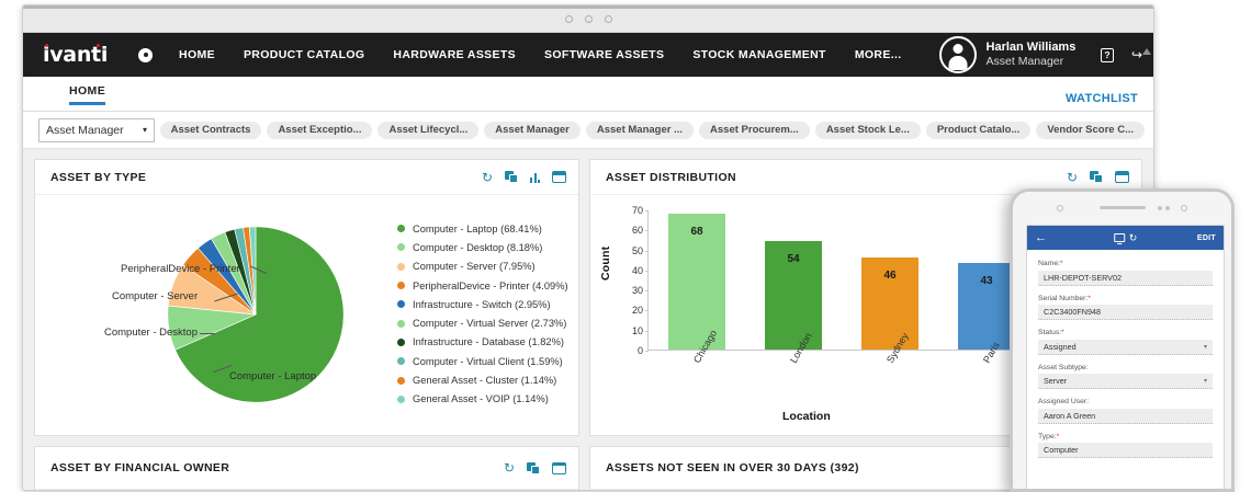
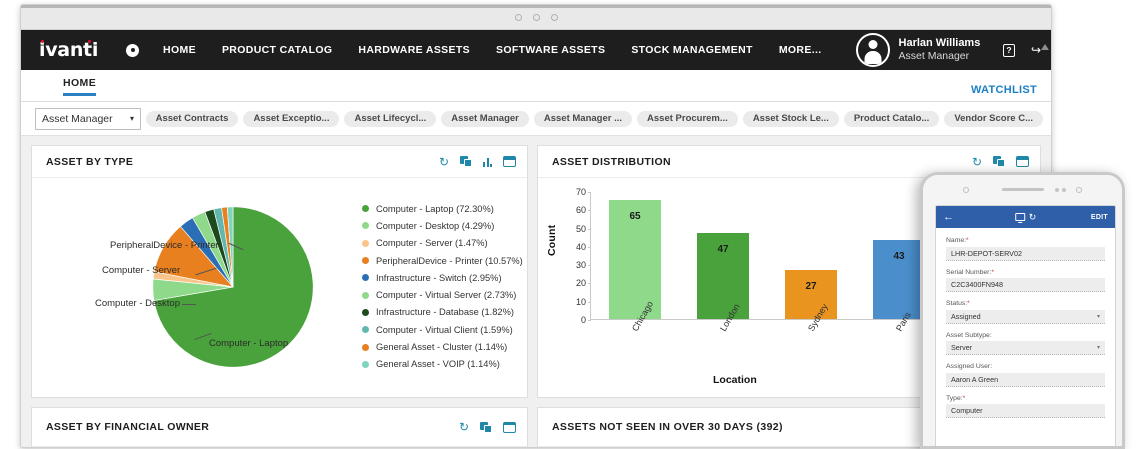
ASSET BY TYPE/Computer - Laptop: 68.41% -> 72.30%
ASSET BY TYPE/Computer - Desktop: 8.18% -> 4.29%
ASSET BY TYPE/Computer - Server: 7.95% -> 1.47%
ASSET BY TYPE/PeripheralDevice - Printer: 4.09% -> 10.57%
ASSET DISTRIBUTION/Chicago: 68 -> 65
ASSET DISTRIBUTION/London: 54 -> 47
ASSET DISTRIBUTION/Sydney: 46 -> 27
